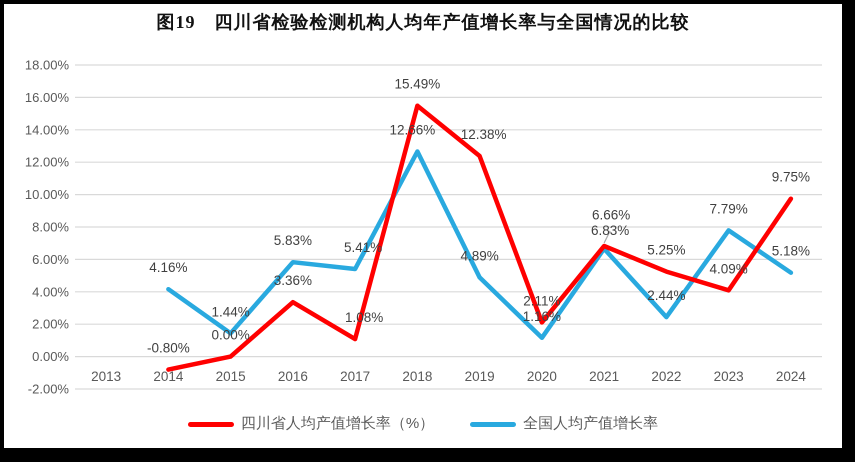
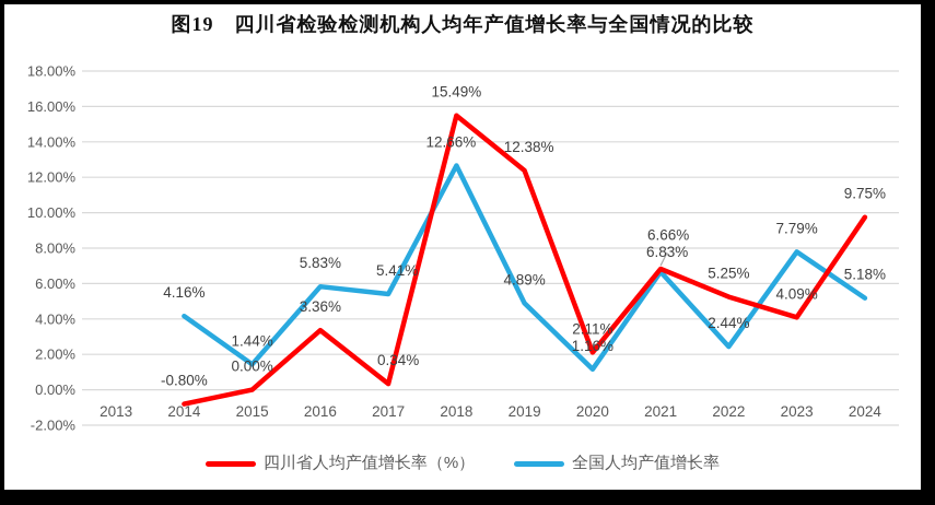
四川省人均产值增长率（%）/2017: 1.08% -> 0.34%
